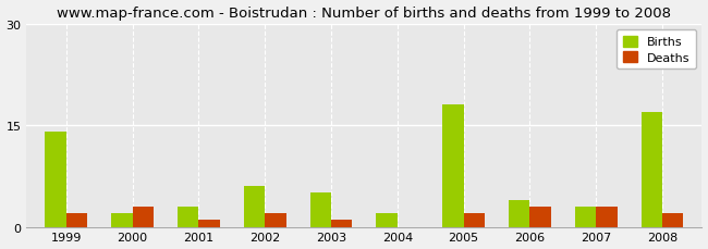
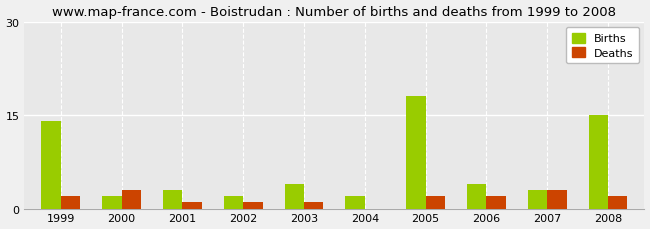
Births/2002: 6 -> 2
Deaths/2002: 2 -> 1
Births/2003: 5 -> 4
Deaths/2006: 3 -> 2
Births/2008: 17 -> 15
